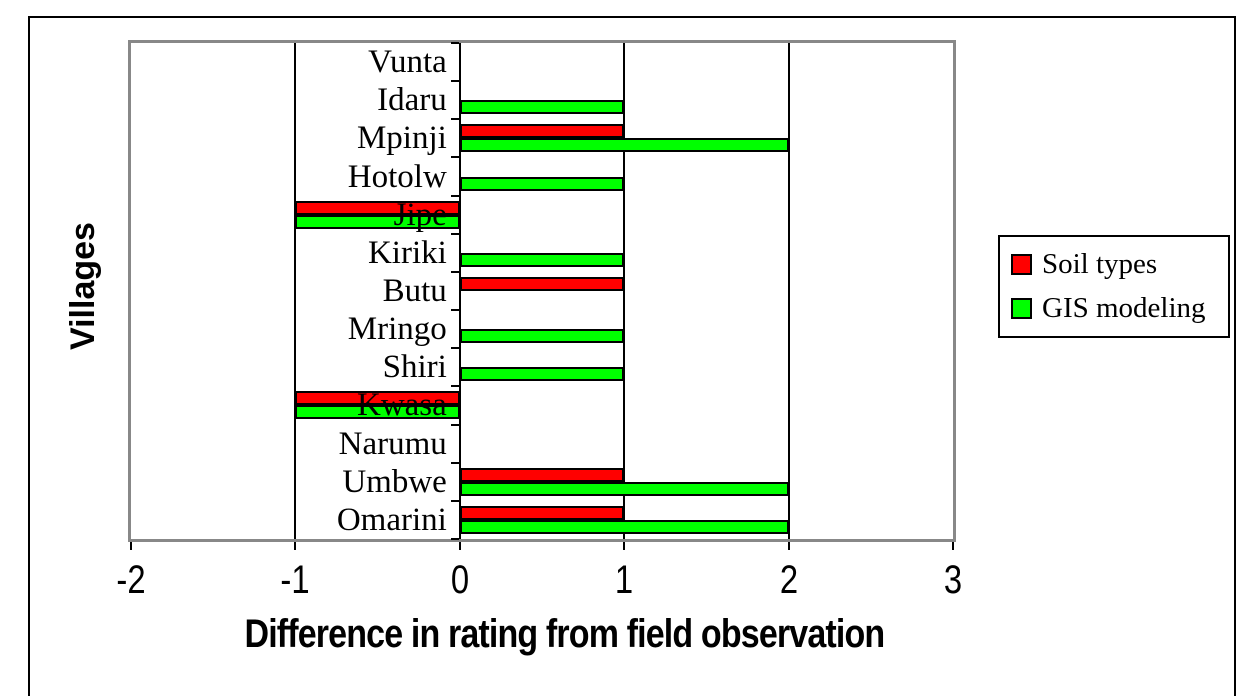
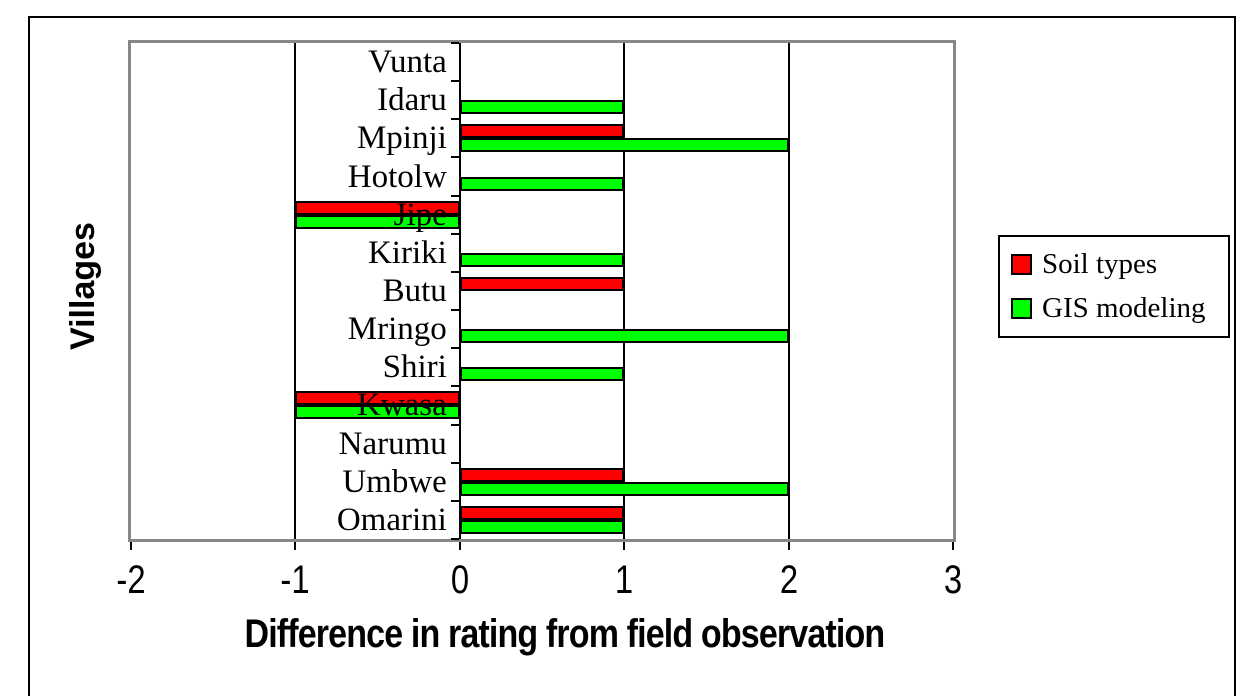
GIS modeling/Mringo: 1 -> 2
GIS modeling/Omarini: 2 -> 1
